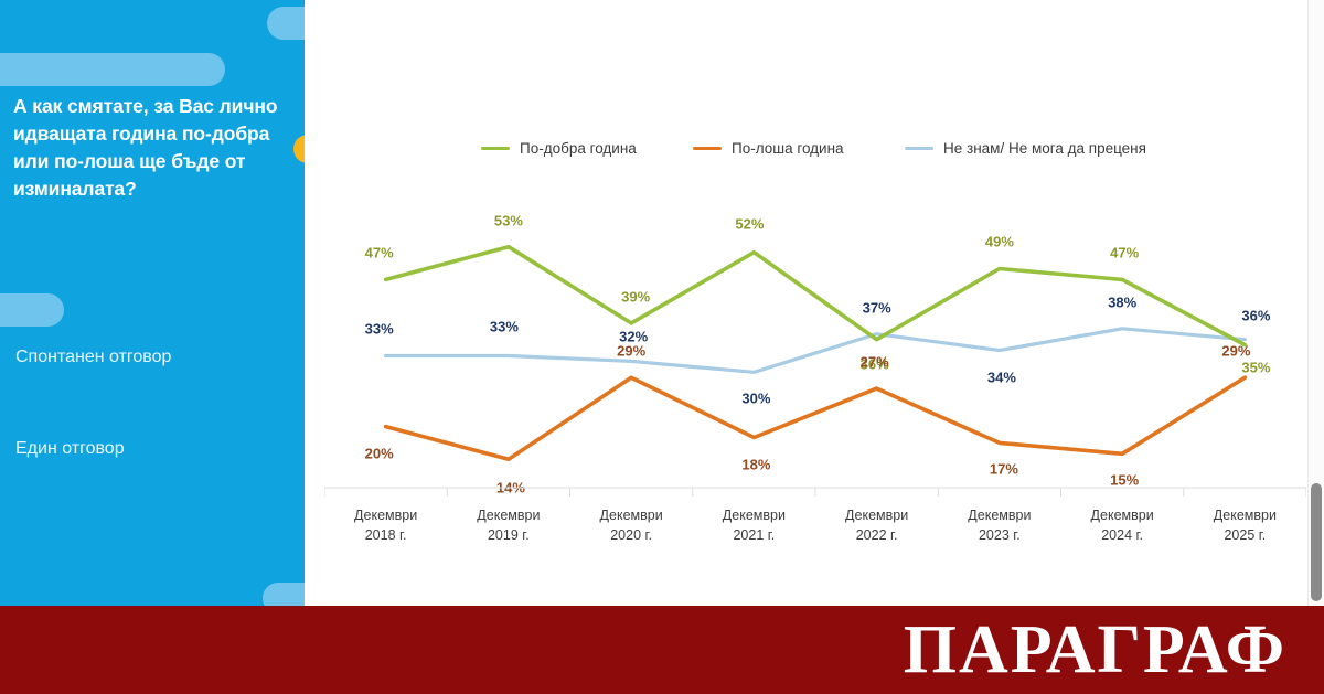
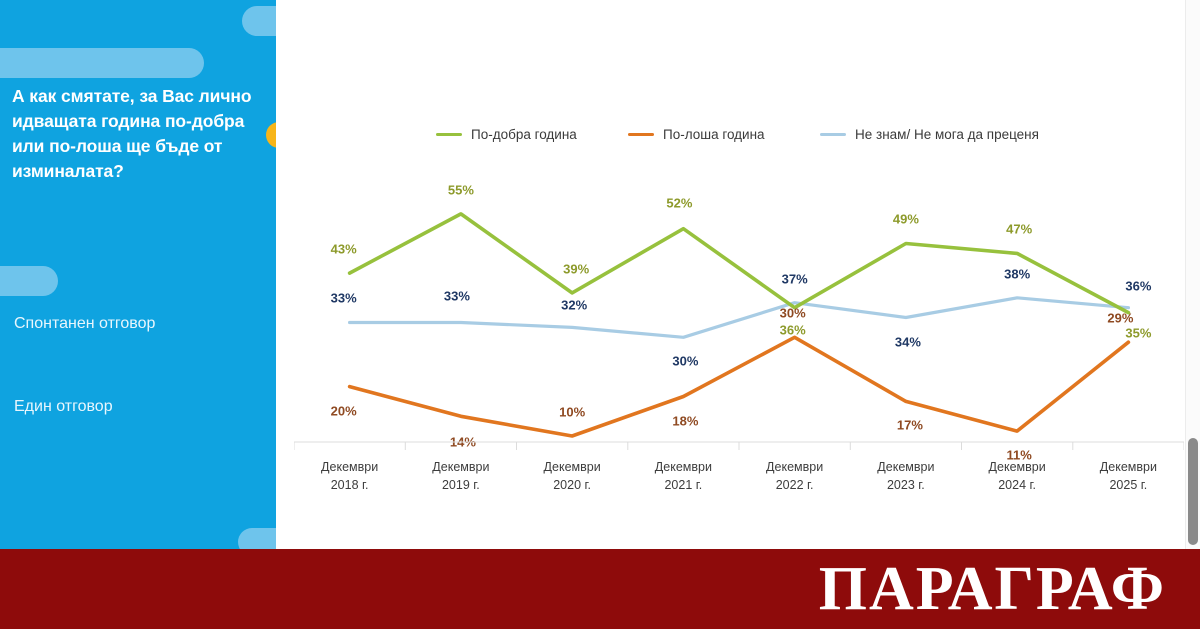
По-добра година/Декември 2018 г.: 47% -> 43%
По-добра година/Декември 2019 г.: 53% -> 55%
По-лоша година/Декември 2020 г.: 29% -> 10%
По-лоша година/Декември 2022 г.: 27% -> 30%
По-лоша година/Декември 2024 г.: 15% -> 11%
